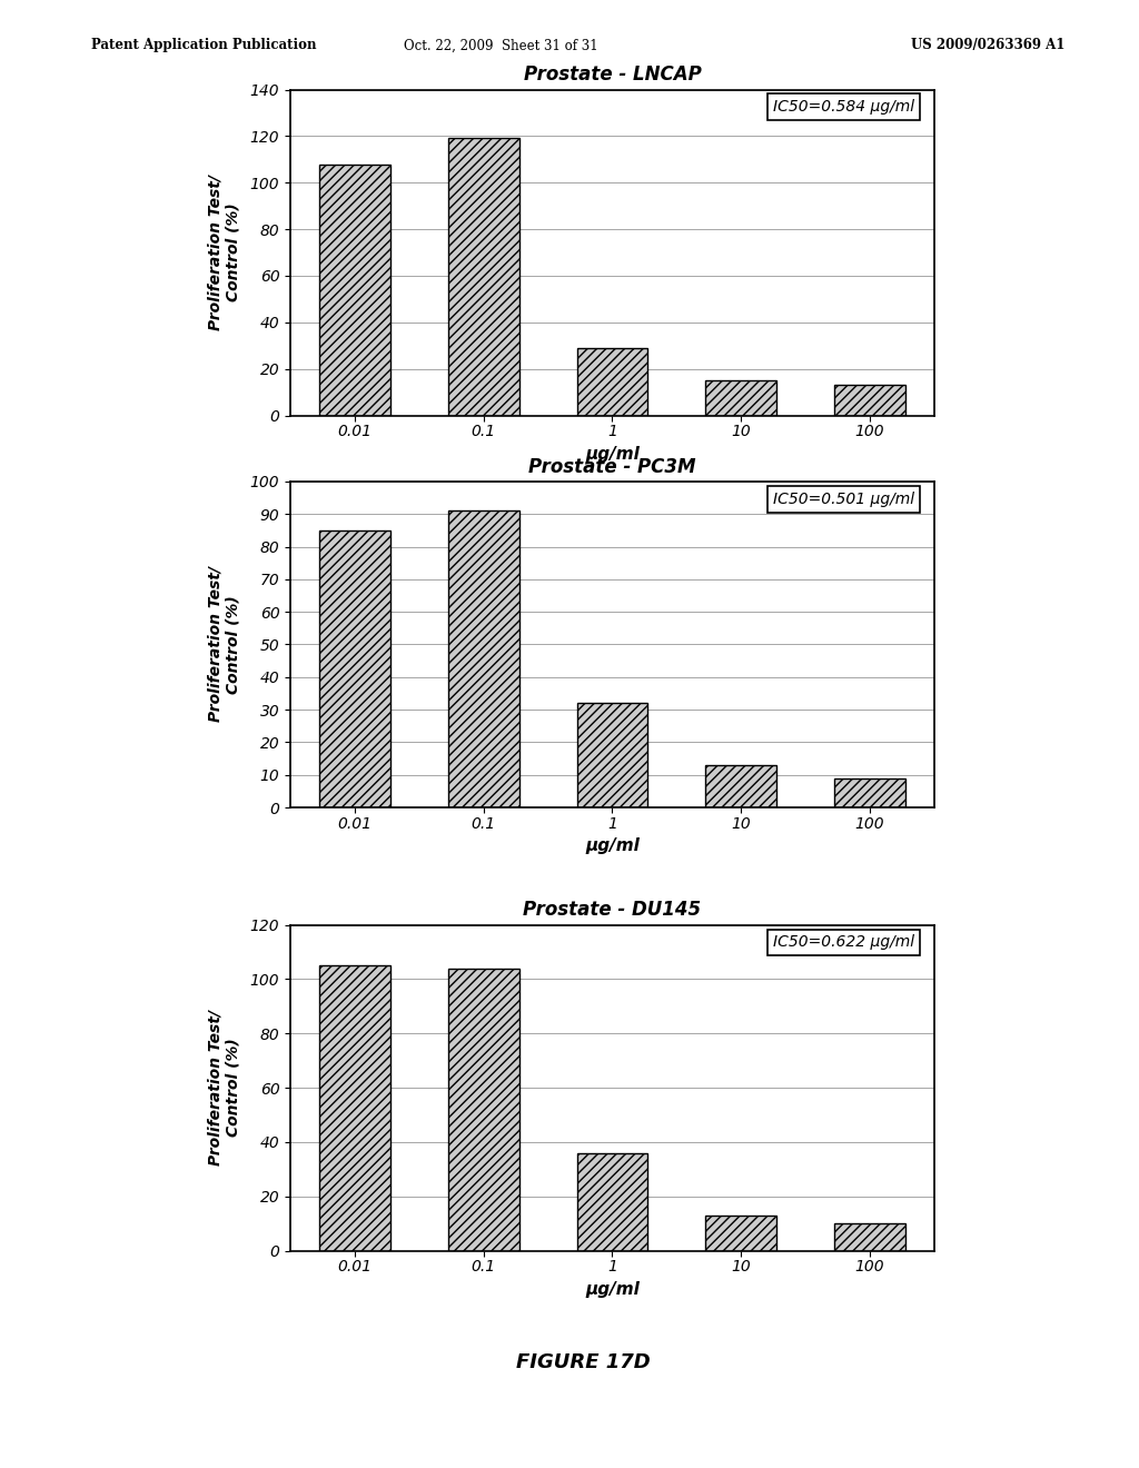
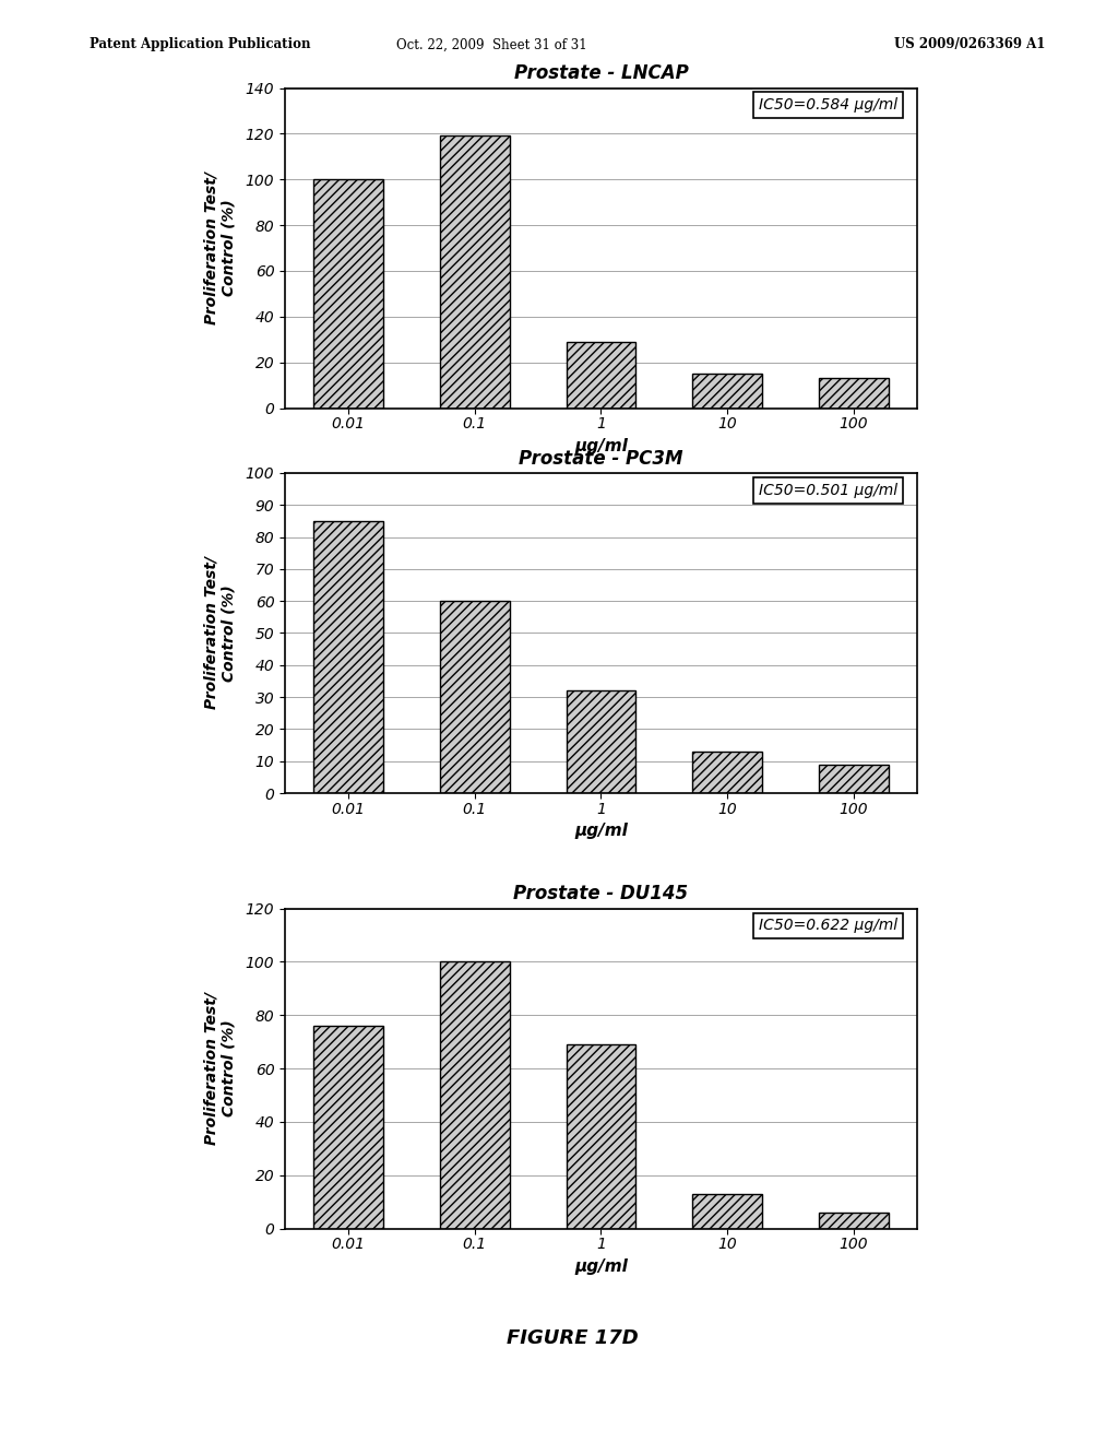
Prostate - LNCAP/0.01: 108 -> 100
Prostate - PC3M/0.1: 91 -> 60
Prostate - DU145/0.01: 105 -> 76
Prostate - DU145/0.1: 104 -> 100
Prostate - DU145/1: 36 -> 69
Prostate - DU145/100: 10 -> 6
